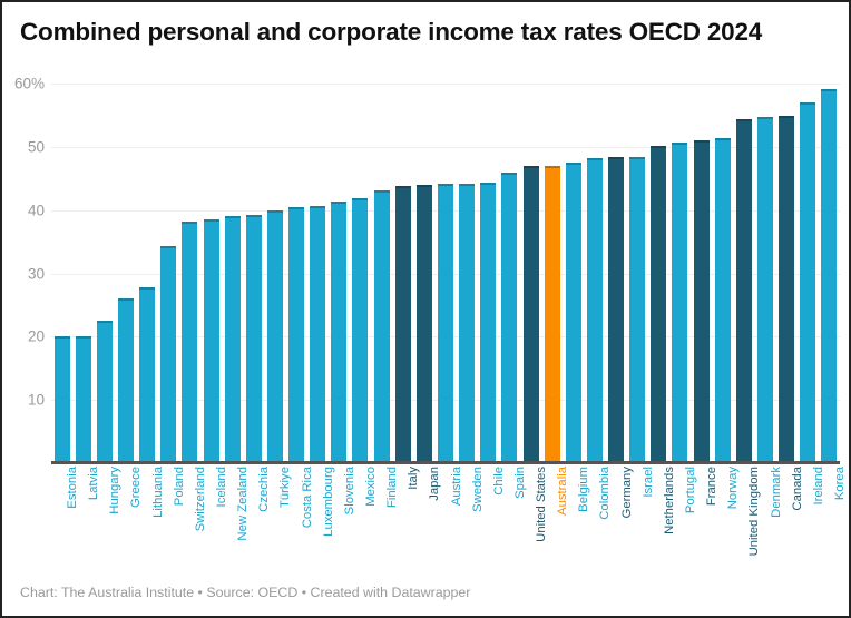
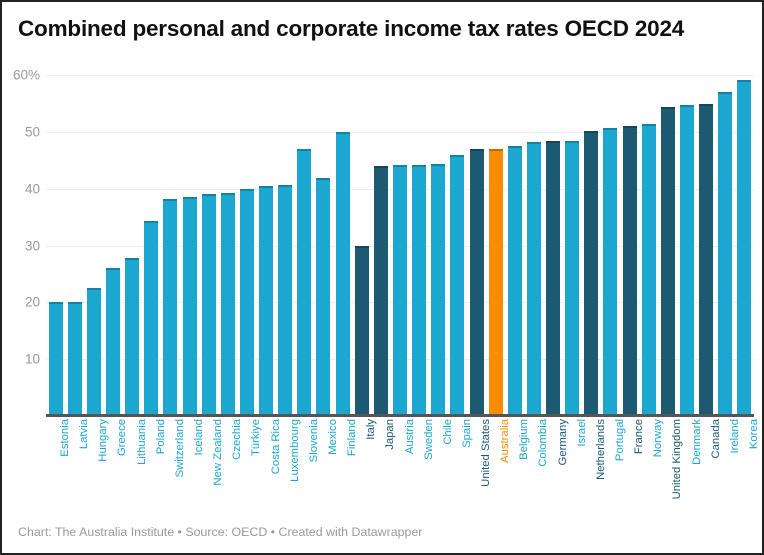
Slovenia: 41% -> 47%
Finland: 43% -> 50%
Italy: 44% -> 30%
